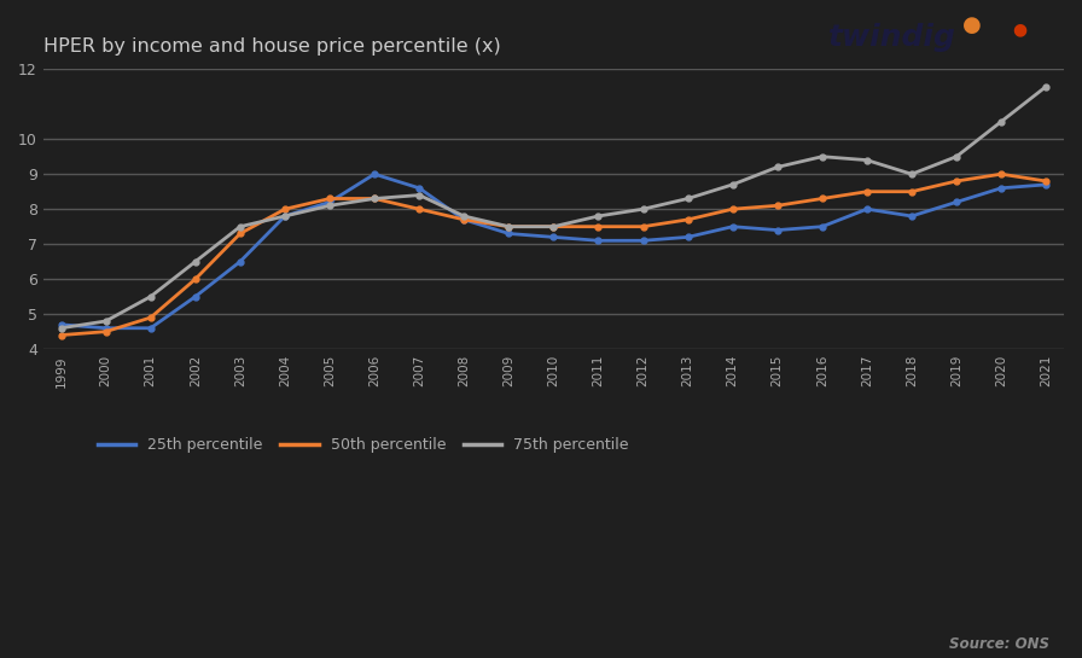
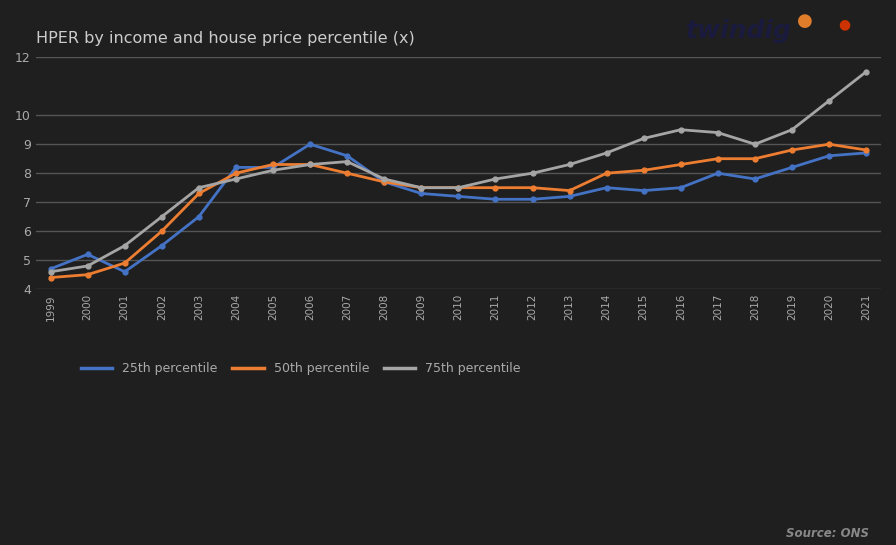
25th percentile/2000: 4.6 -> 5.2
25th percentile/2004: 7.8 -> 8.2
50th percentile/2013: 7.7 -> 7.4
